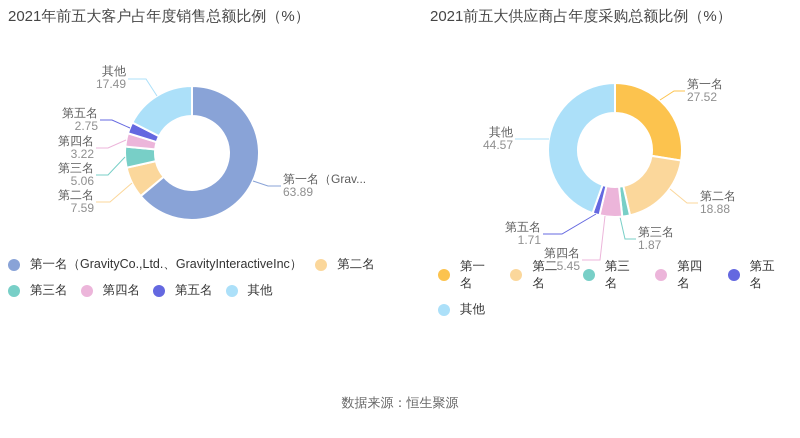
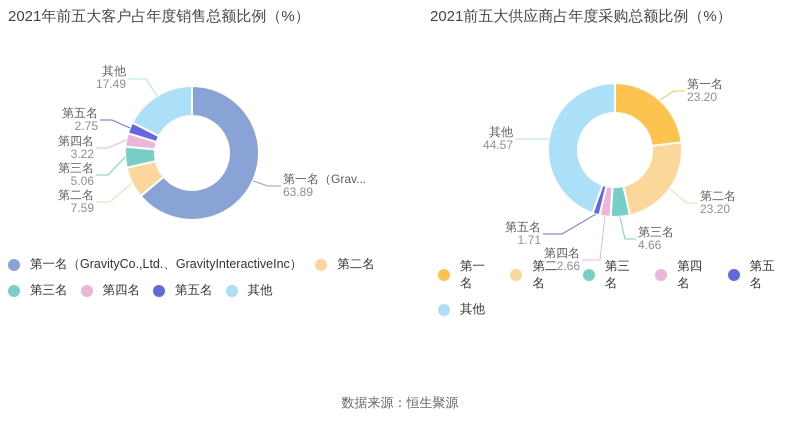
2021前五大供应商占年度采购总额比例（%）/第一名: 27.52 -> 23.20
2021前五大供应商占年度采购总额比例（%）/第二名: 18.88 -> 23.20
2021前五大供应商占年度采购总额比例（%）/第三名: 1.87 -> 4.66
2021前五大供应商占年度采购总额比例（%）/第四名: 5.45 -> 2.66
